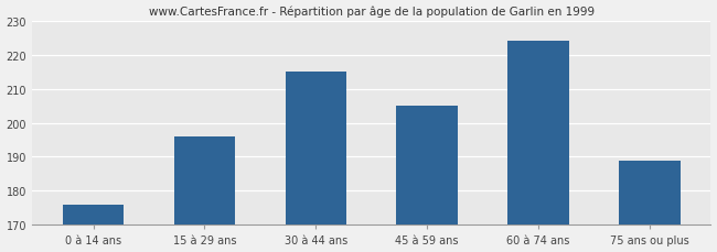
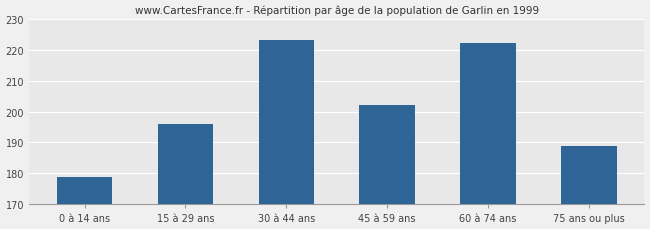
0 à 14 ans: 176 -> 179
30 à 44 ans: 215 -> 223
45 à 59 ans: 205 -> 202
60 à 74 ans: 224 -> 222
